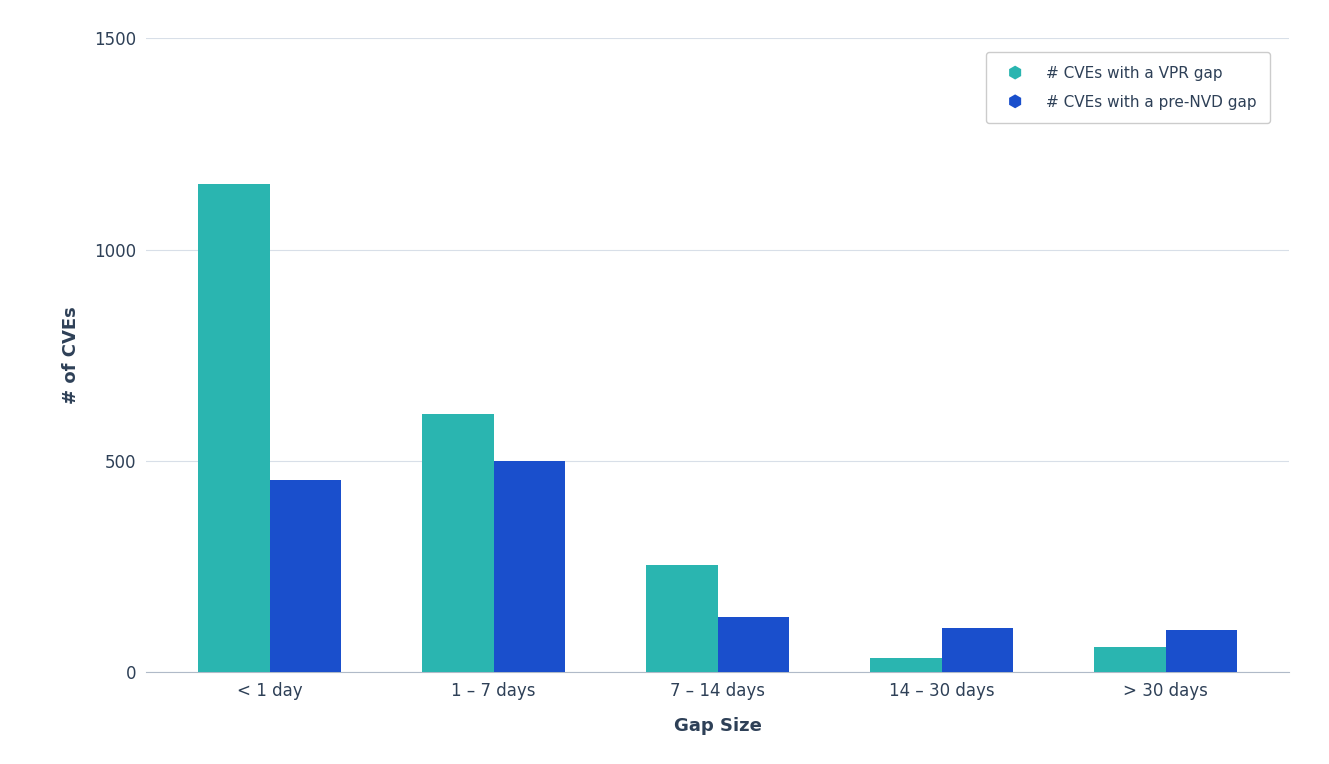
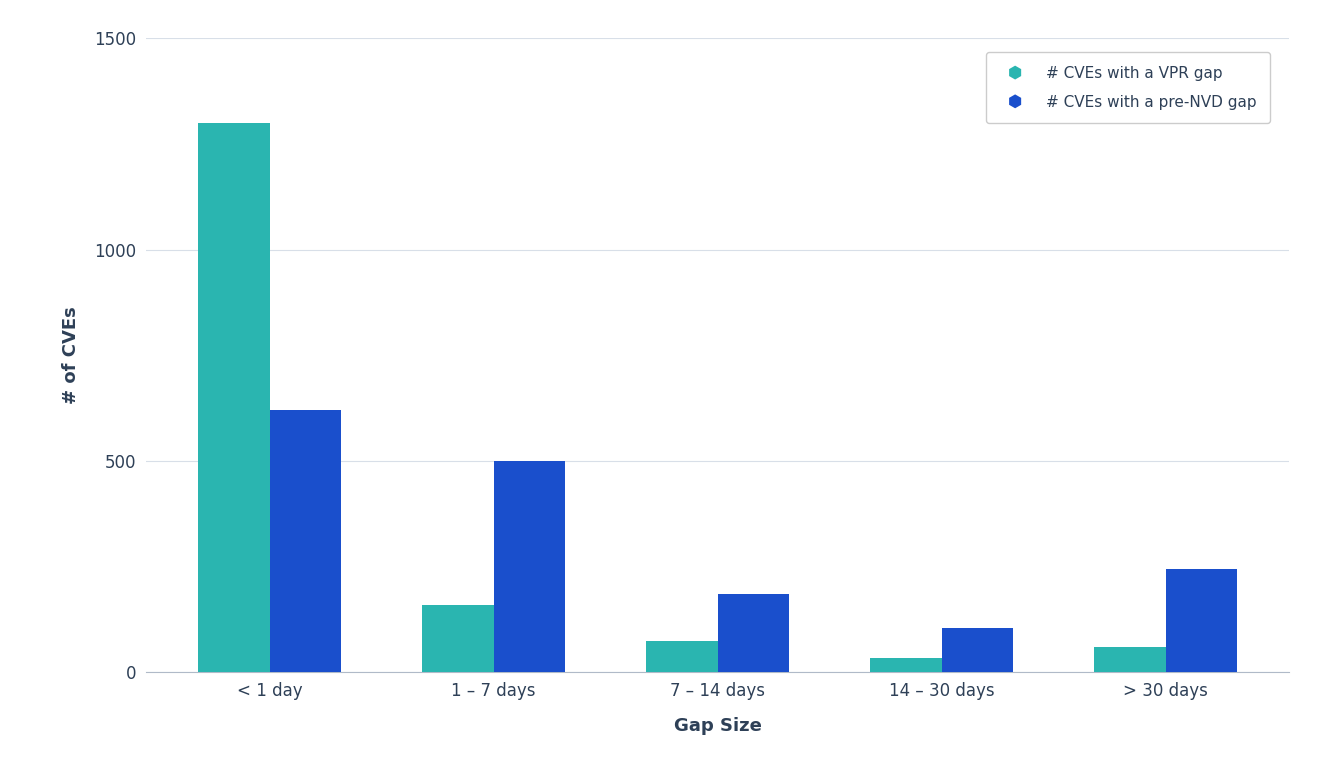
# CVEs with a VPR gap/< 1 day: 1155 -> 1300
# CVEs with a pre-NVD gap/< 1 day: 455 -> 620
# CVEs with a VPR gap/1 – 7 days: 610 -> 160
# CVEs with a VPR gap/7 – 14 days: 255 -> 75
# CVEs with a pre-NVD gap/7 – 14 days: 130 -> 185
# CVEs with a pre-NVD gap/> 30 days: 100 -> 245
